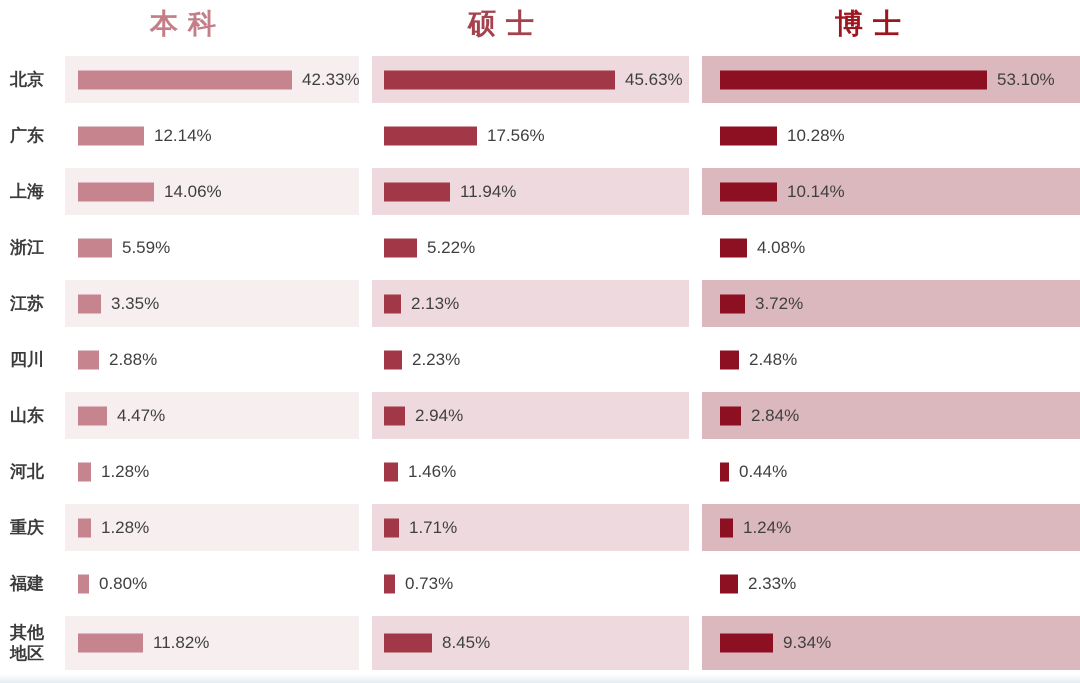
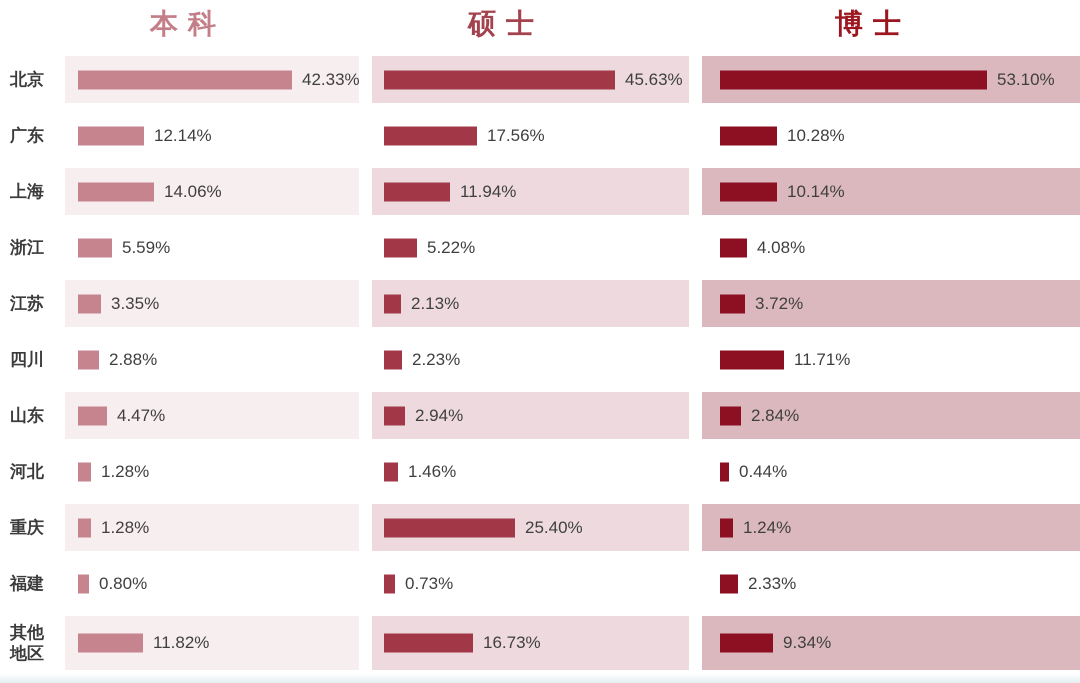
博士/四川: 2.48% -> 11.71%
硕士/重庆: 1.71% -> 25.40%
硕士/其他地区: 8.45% -> 16.73%
